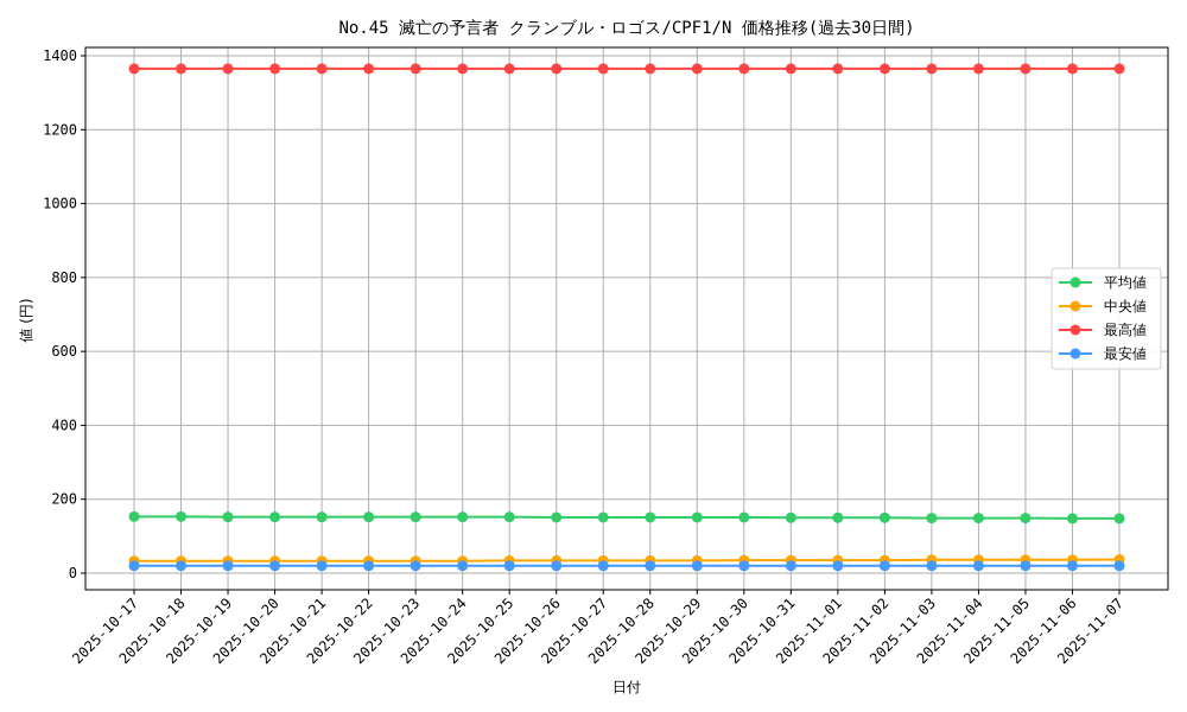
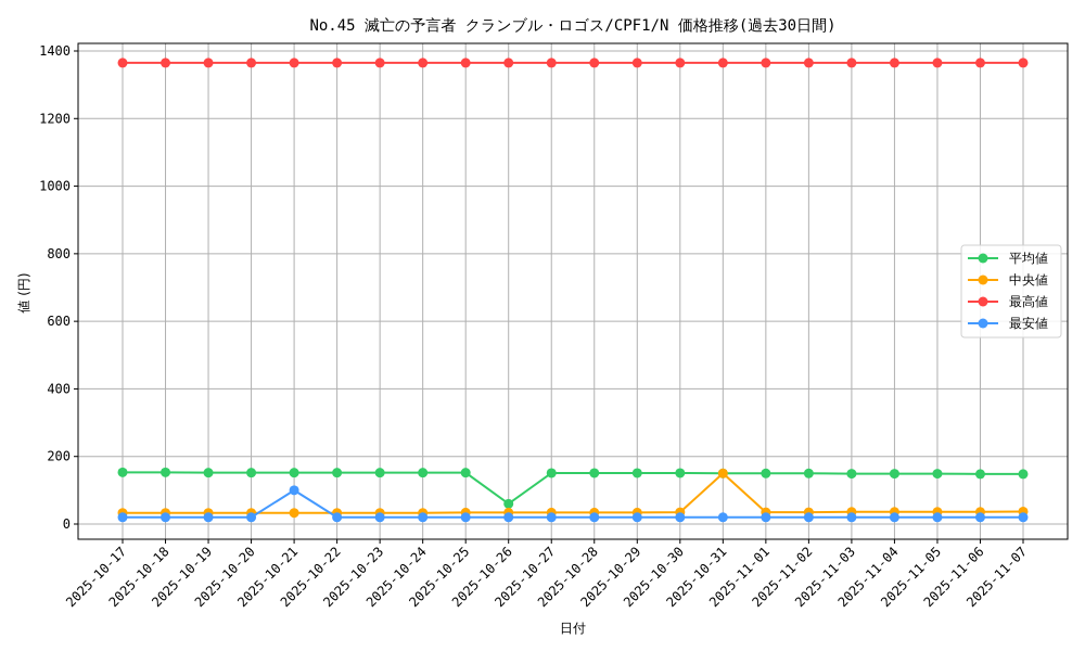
最安値/2025-10-21: 20 -> 100
平均値/2025-10-26: 150 -> 60
中央値/2025-10-31: 40 -> 150
